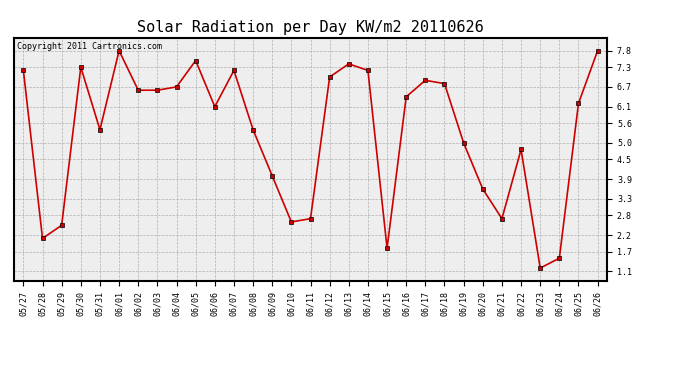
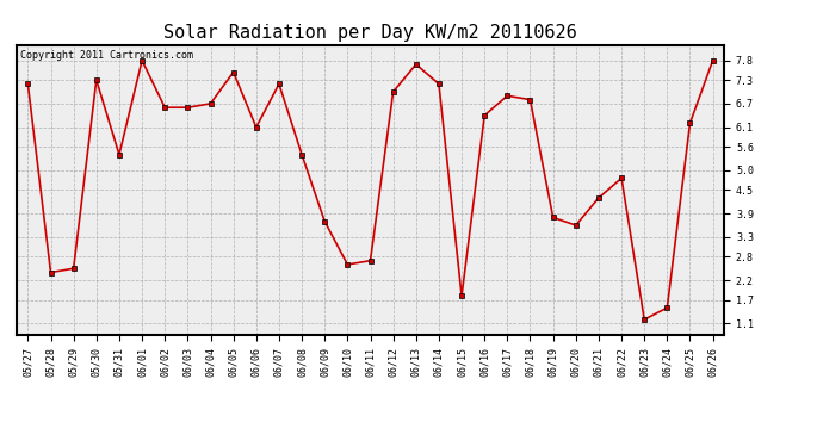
05/28: 2.1 -> 2.4
06/09: 4.0 -> 3.7
06/13: 7.4 -> 7.7
06/19: 5.0 -> 3.8
06/21: 2.7 -> 4.3
